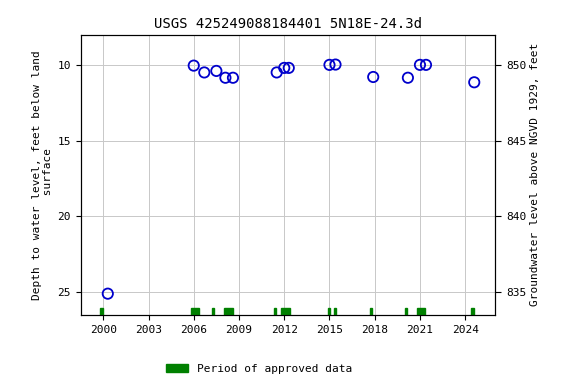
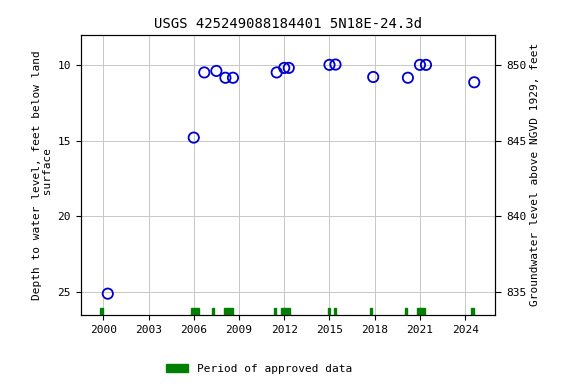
2006: 10.1 -> 14.8
